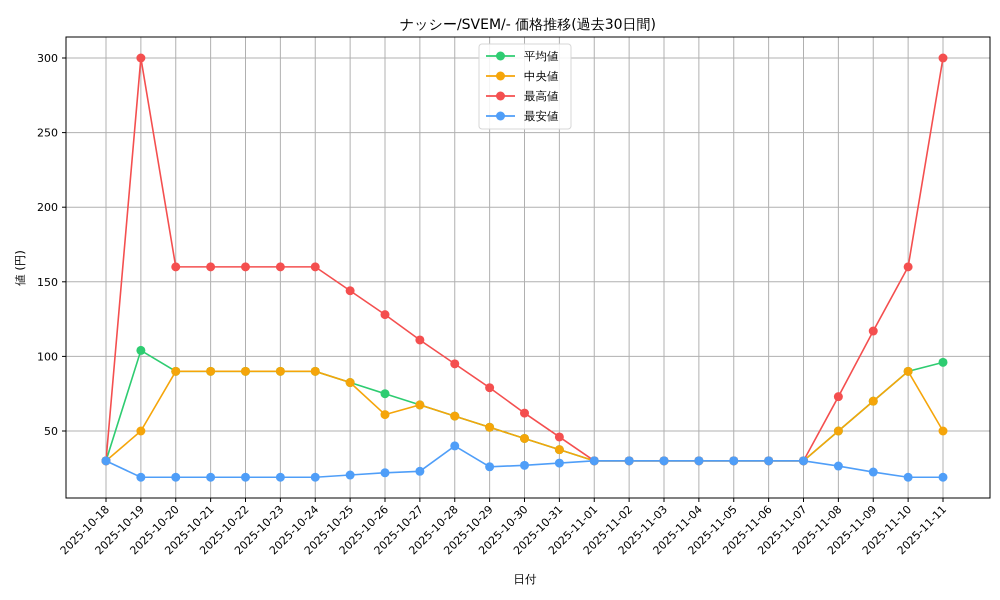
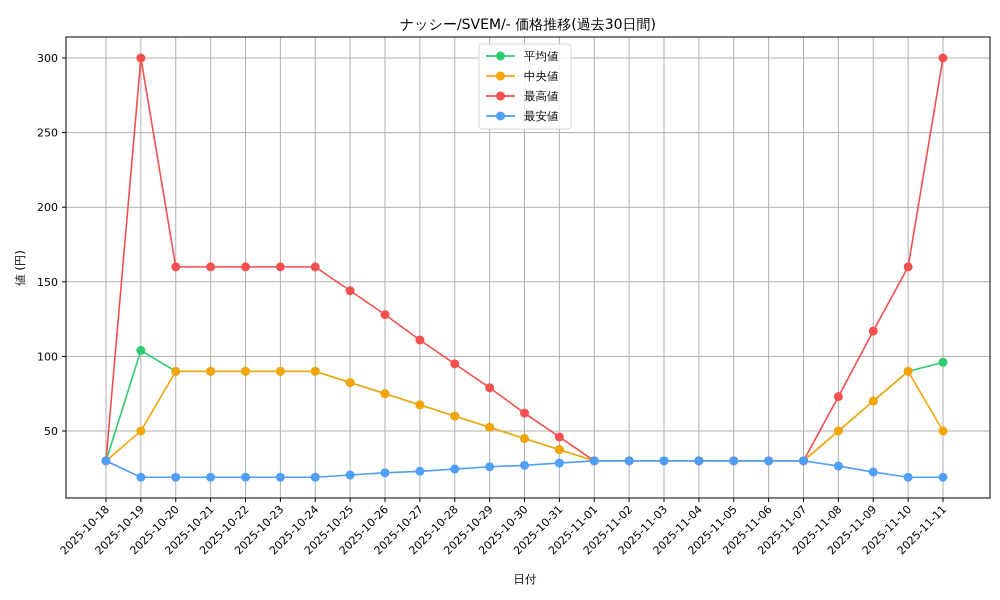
中央値/2025-10-26: 61 -> 75
最安値/2025-10-28: 40 -> 24
